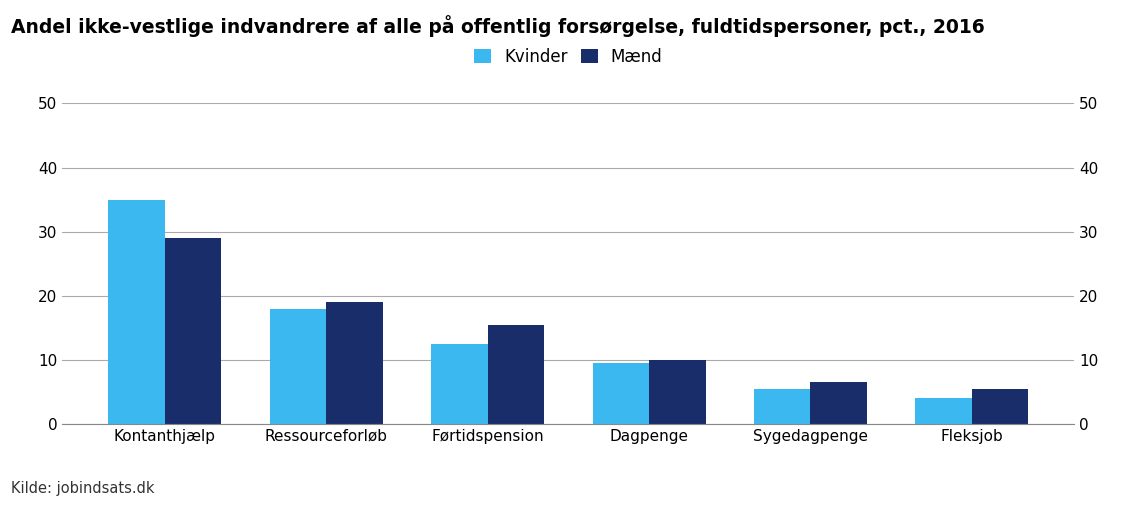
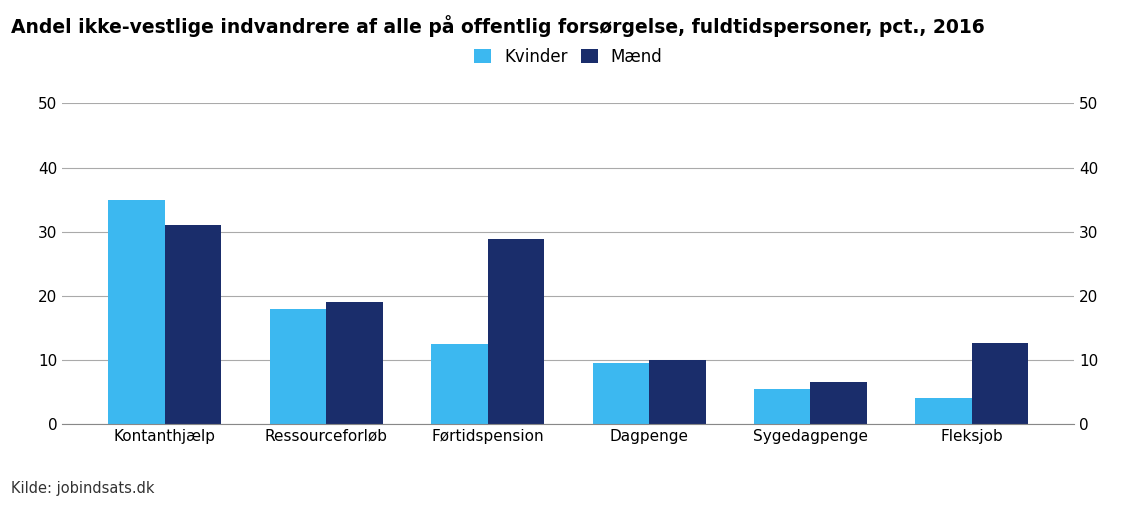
Mænd/Kontanthjælp: 29.0 -> 31.0
Mænd/Førtidspension: 15.5 -> 28.8
Mænd/Fleksjob: 5.5 -> 12.6
